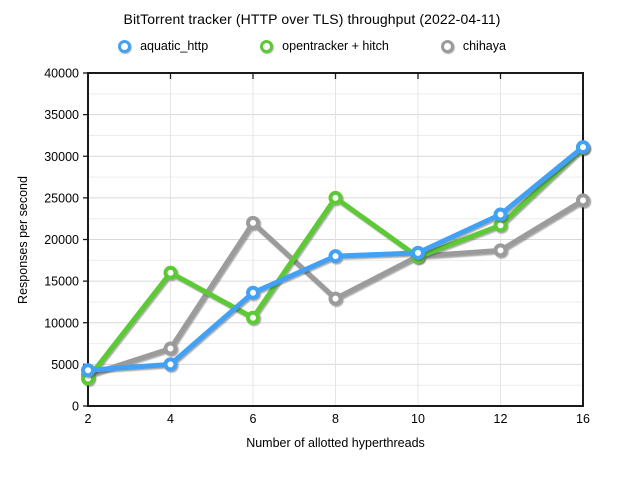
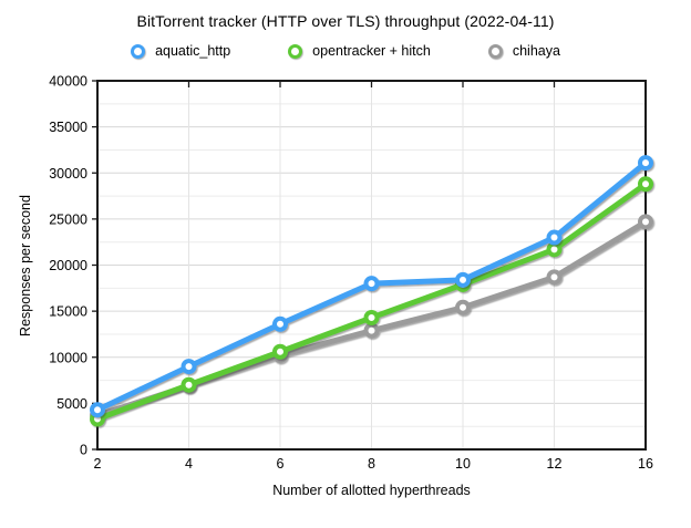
aquatic_http/4: 5000 -> 9000
opentracker + hitch/4: 16000 -> 7000
chihaya/6: 22000 -> 10000
opentracker + hitch/8: 25000 -> 14000
chihaya/10: 18000 -> 15000
opentracker + hitch/16: 31000 -> 29000
